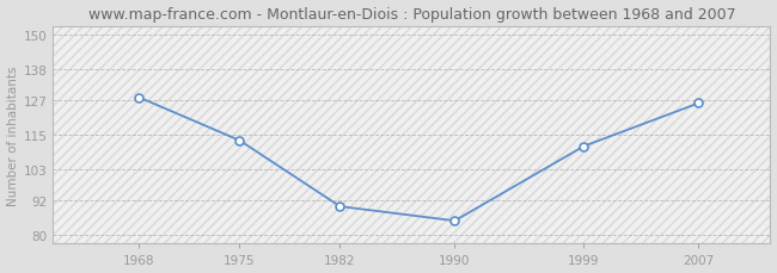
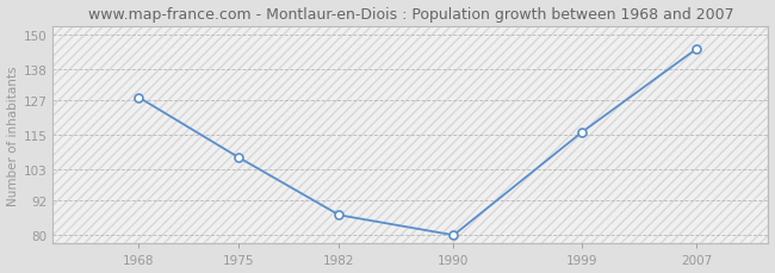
1975: 113 -> 107
1982: 90 -> 87
1990: 85 -> 80
1999: 111 -> 116
2007: 126 -> 145
